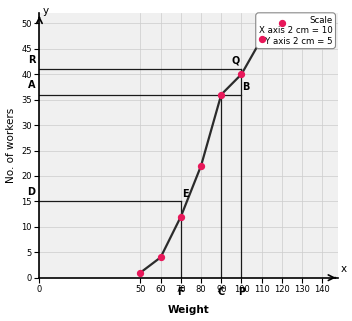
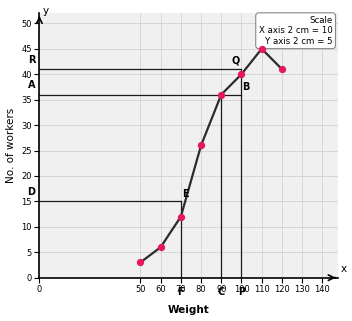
50: 1 -> 3
60: 4 -> 6
80: 22 -> 26
110: 47 -> 45
120: 50 -> 41
